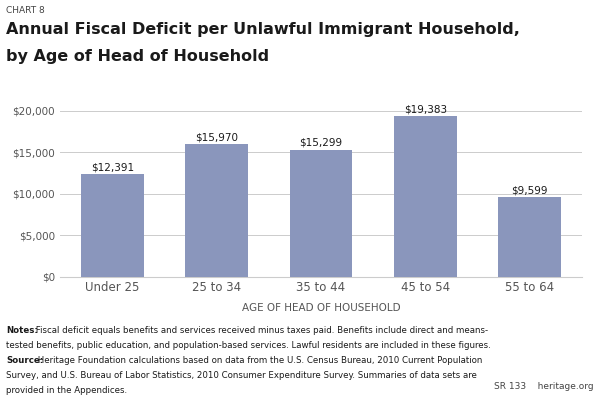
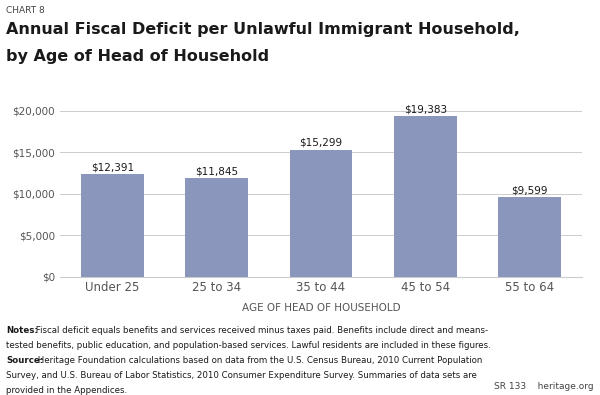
25 to 34: $15,970 -> $11,845
